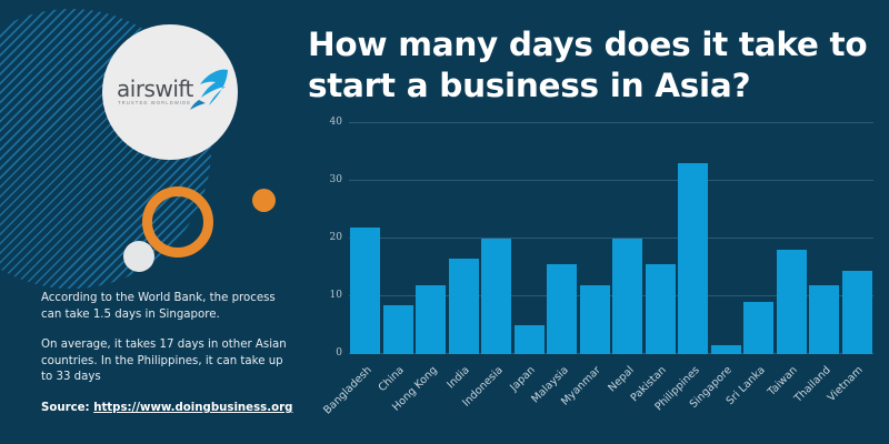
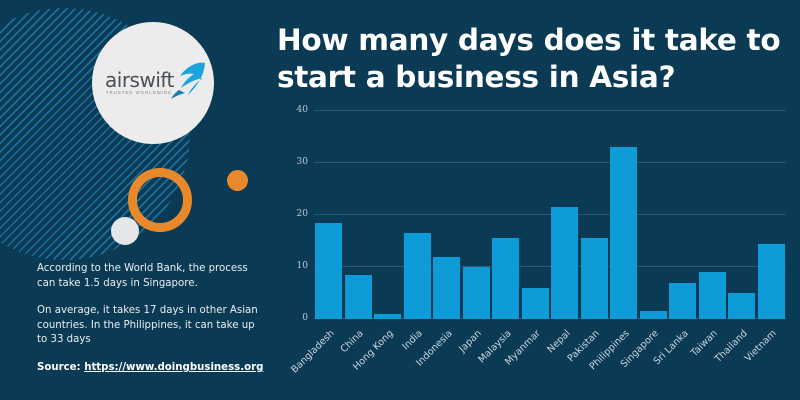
Bangladesh: 22 -> 18
Hong Kong: 12 -> 1
Indonesia: 20 -> 12
Japan: 5 -> 10
Myanmar: 12 -> 6
Nepal: 20 -> 22
Sri Lanka: 9 -> 7
Taiwan: 18 -> 9
Thailand: 12 -> 5
